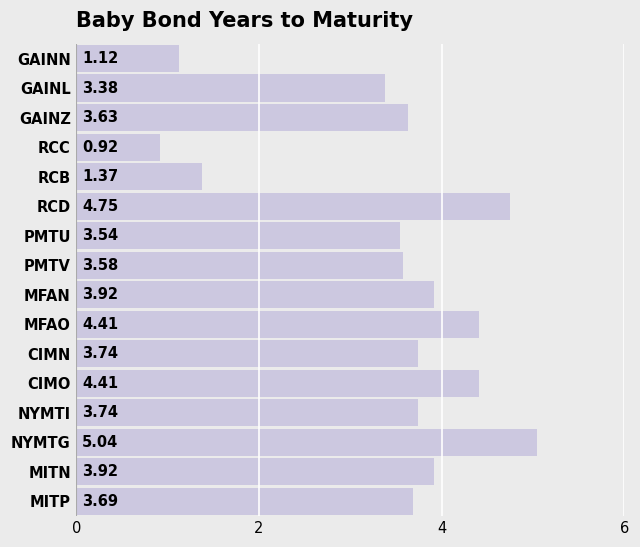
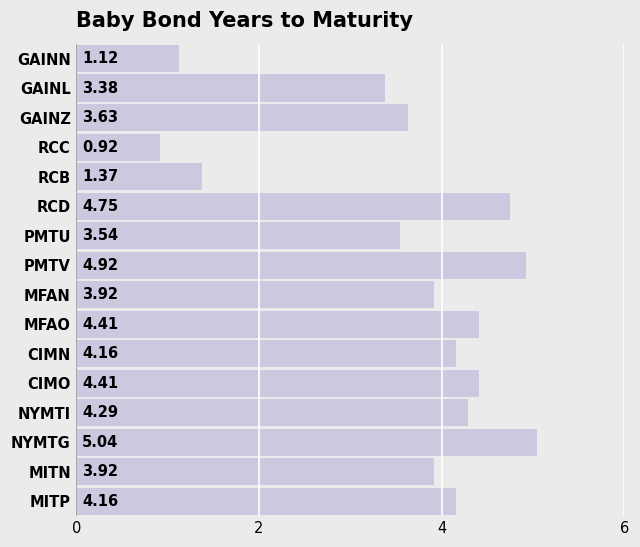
PMTV: 3.58 -> 4.92
CIMN: 3.74 -> 4.16
NYMTI: 3.74 -> 4.29
MITP: 3.69 -> 4.16
